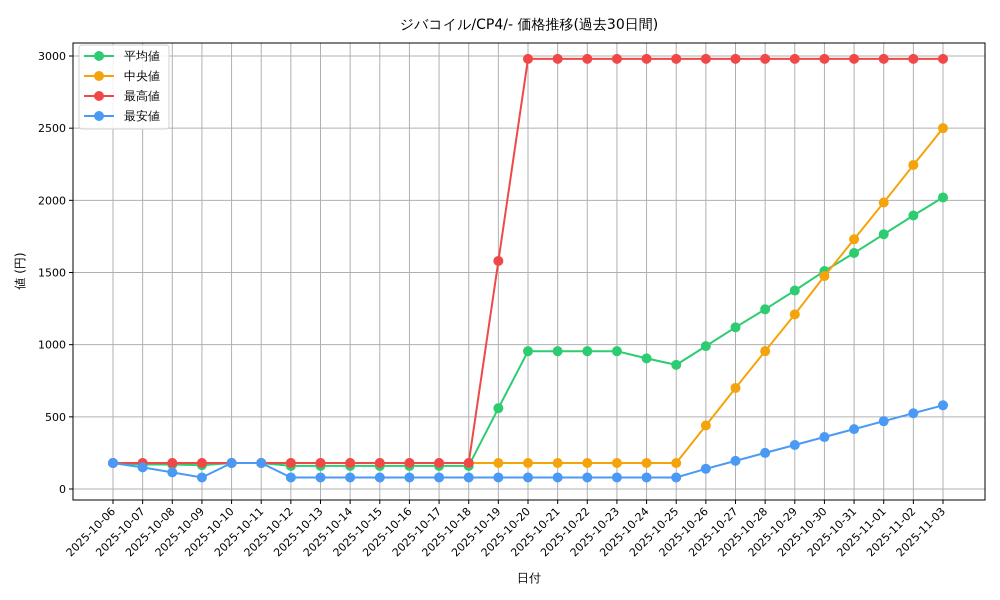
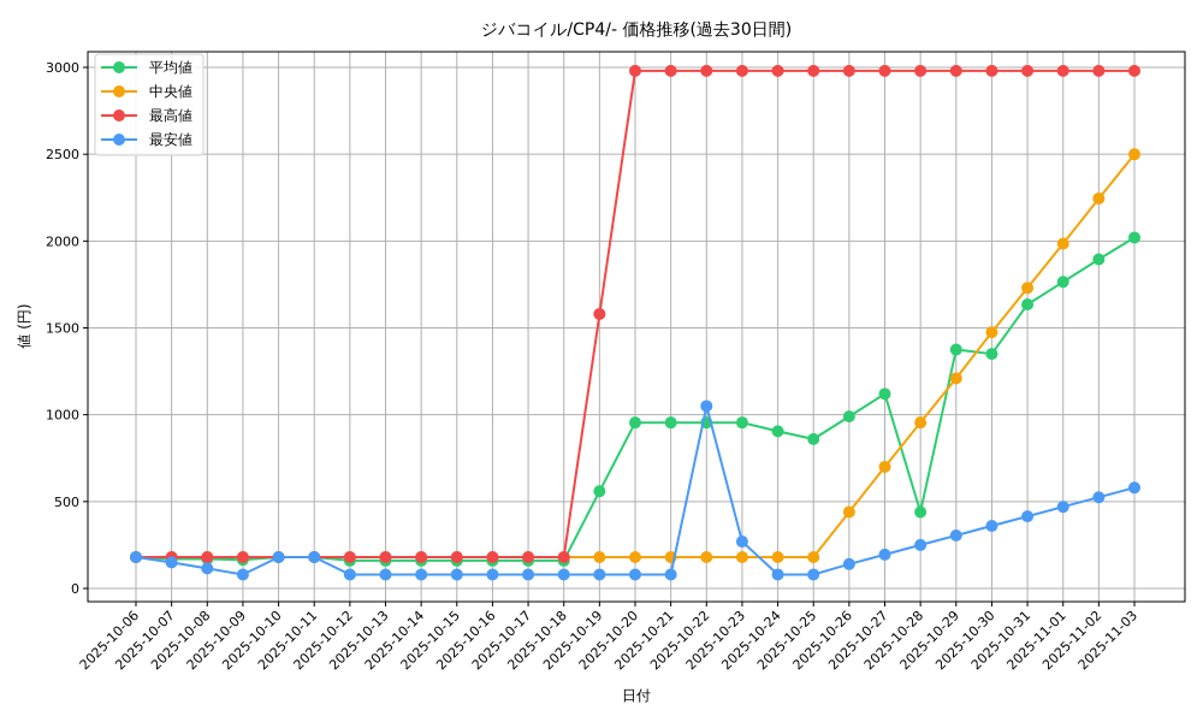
最安値/2025-10-22: 80 -> 1050
最安値/2025-10-23: 80 -> 270
平均値/2025-10-28: 1240 -> 440
平均値/2025-10-30: 1510 -> 1350
